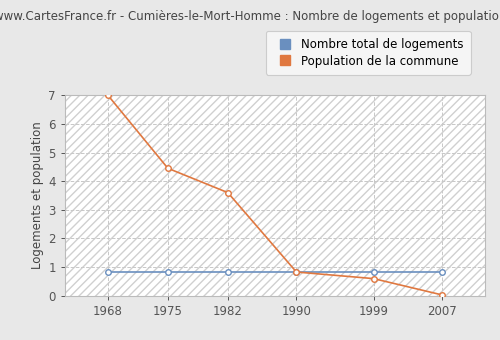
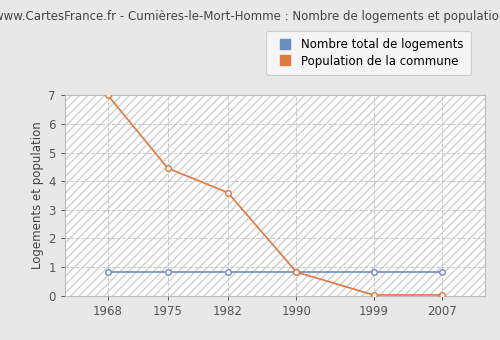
Population de la commune/1999: 0.60 -> 0.03
